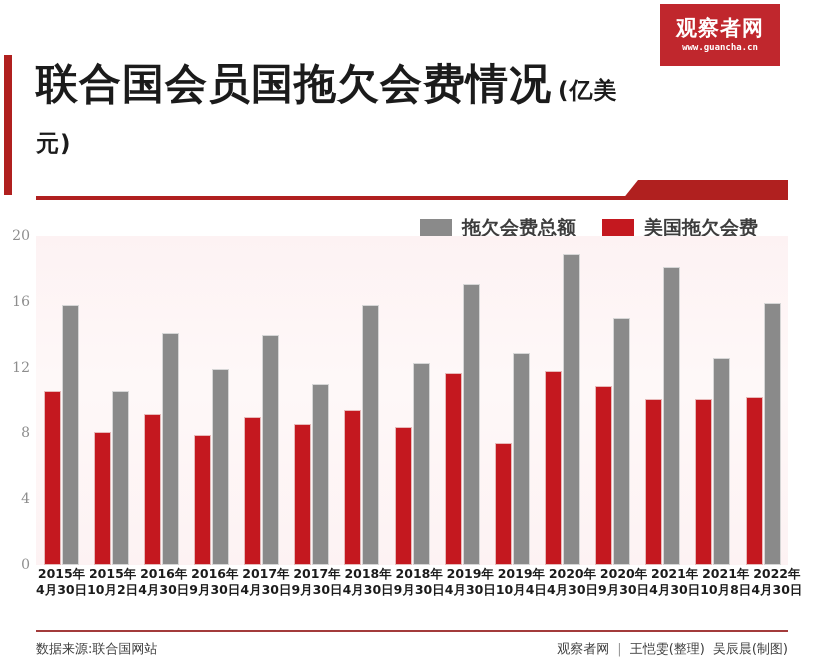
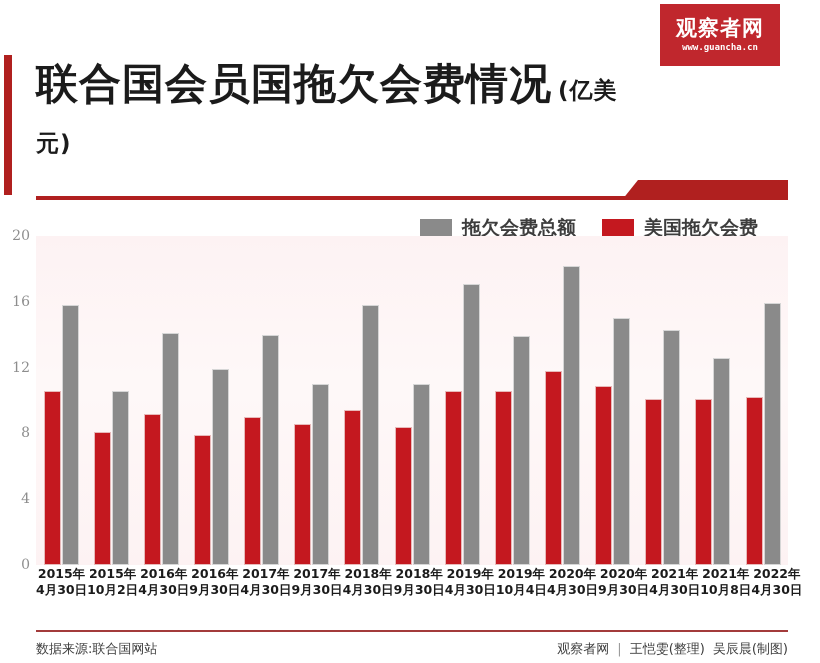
拖欠会费总额/2018年 9月30日: 12.3 -> 11.0
美国拖欠会费/2019年 4月30日: 11.7 -> 10.6
美国拖欠会费/2019年 10月4日: 7.4 -> 10.6
拖欠会费总额/2019年 10月4日: 12.9 -> 13.9
拖欠会费总额/2020年 4月30日: 18.9 -> 18.2
拖欠会费总额/2021年 4月30日: 18.1 -> 14.3
